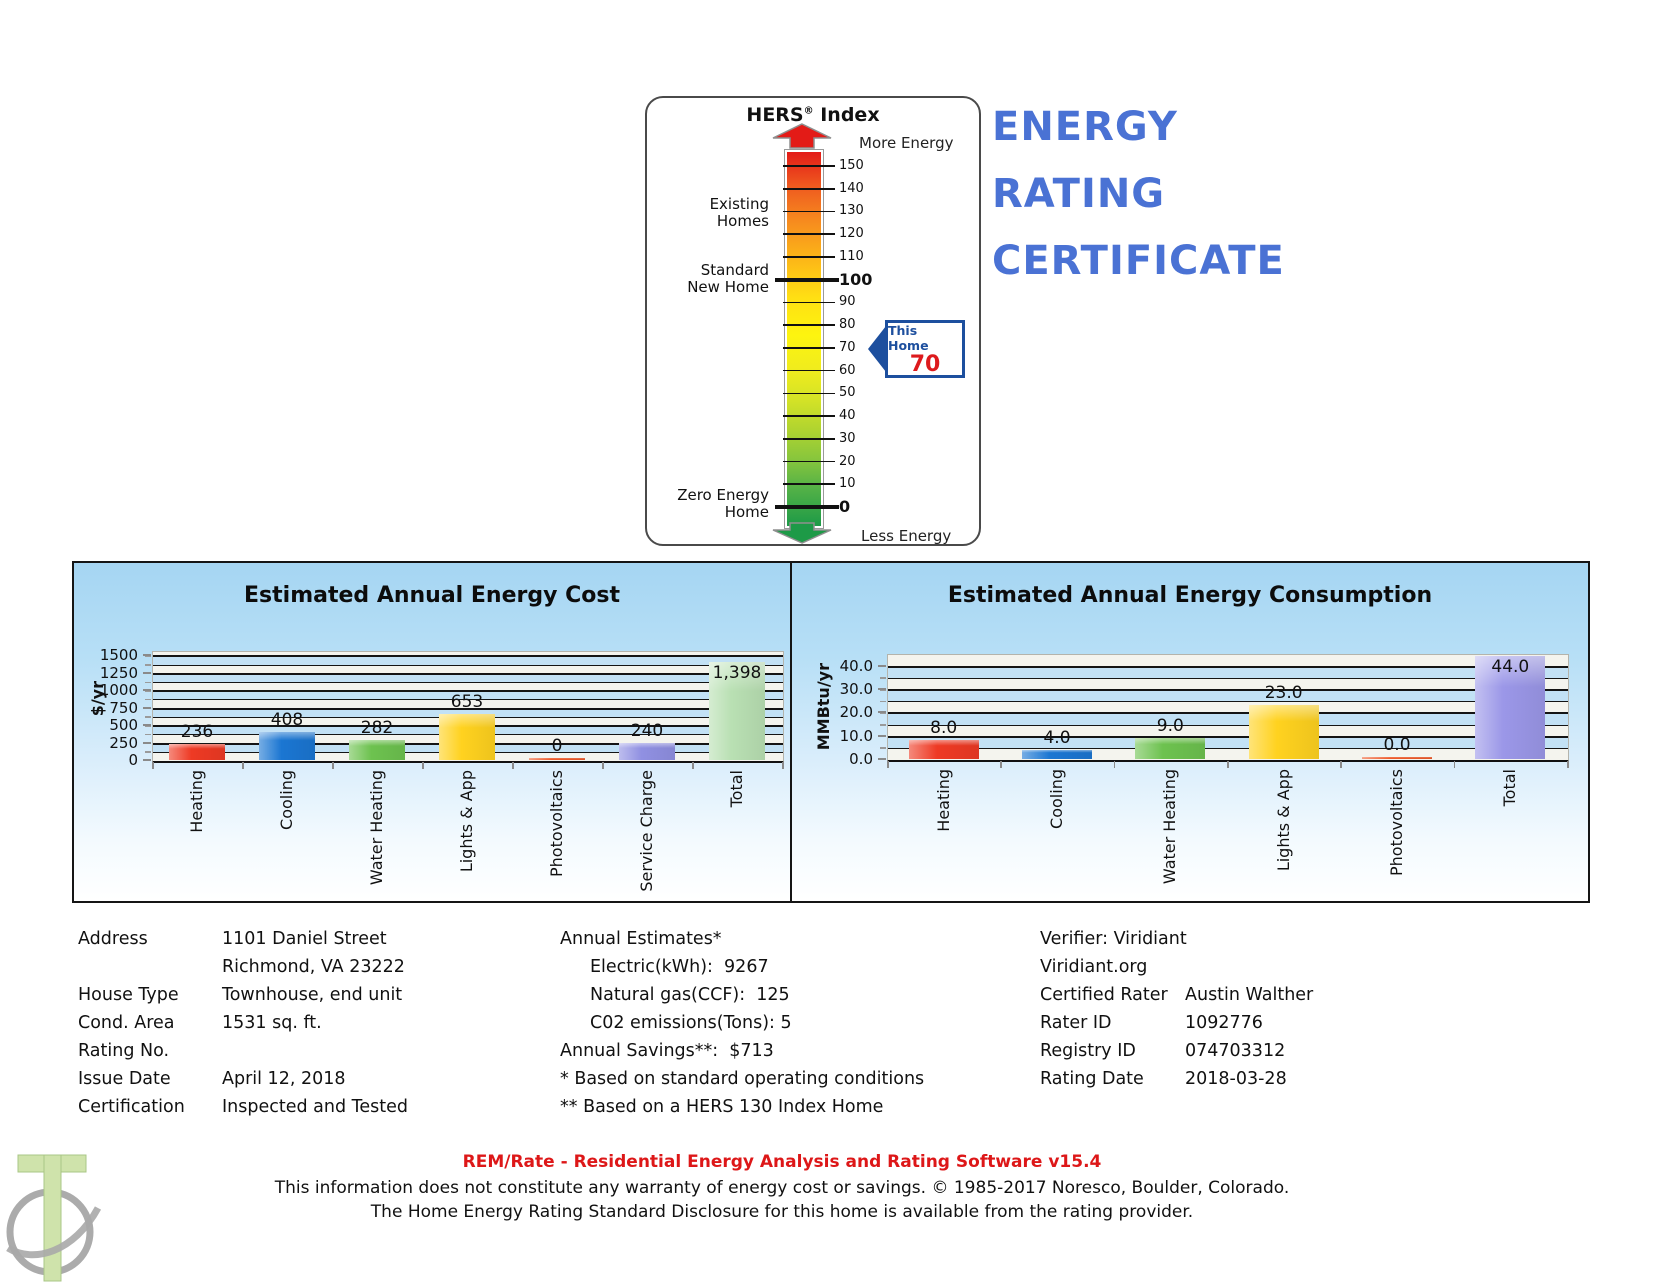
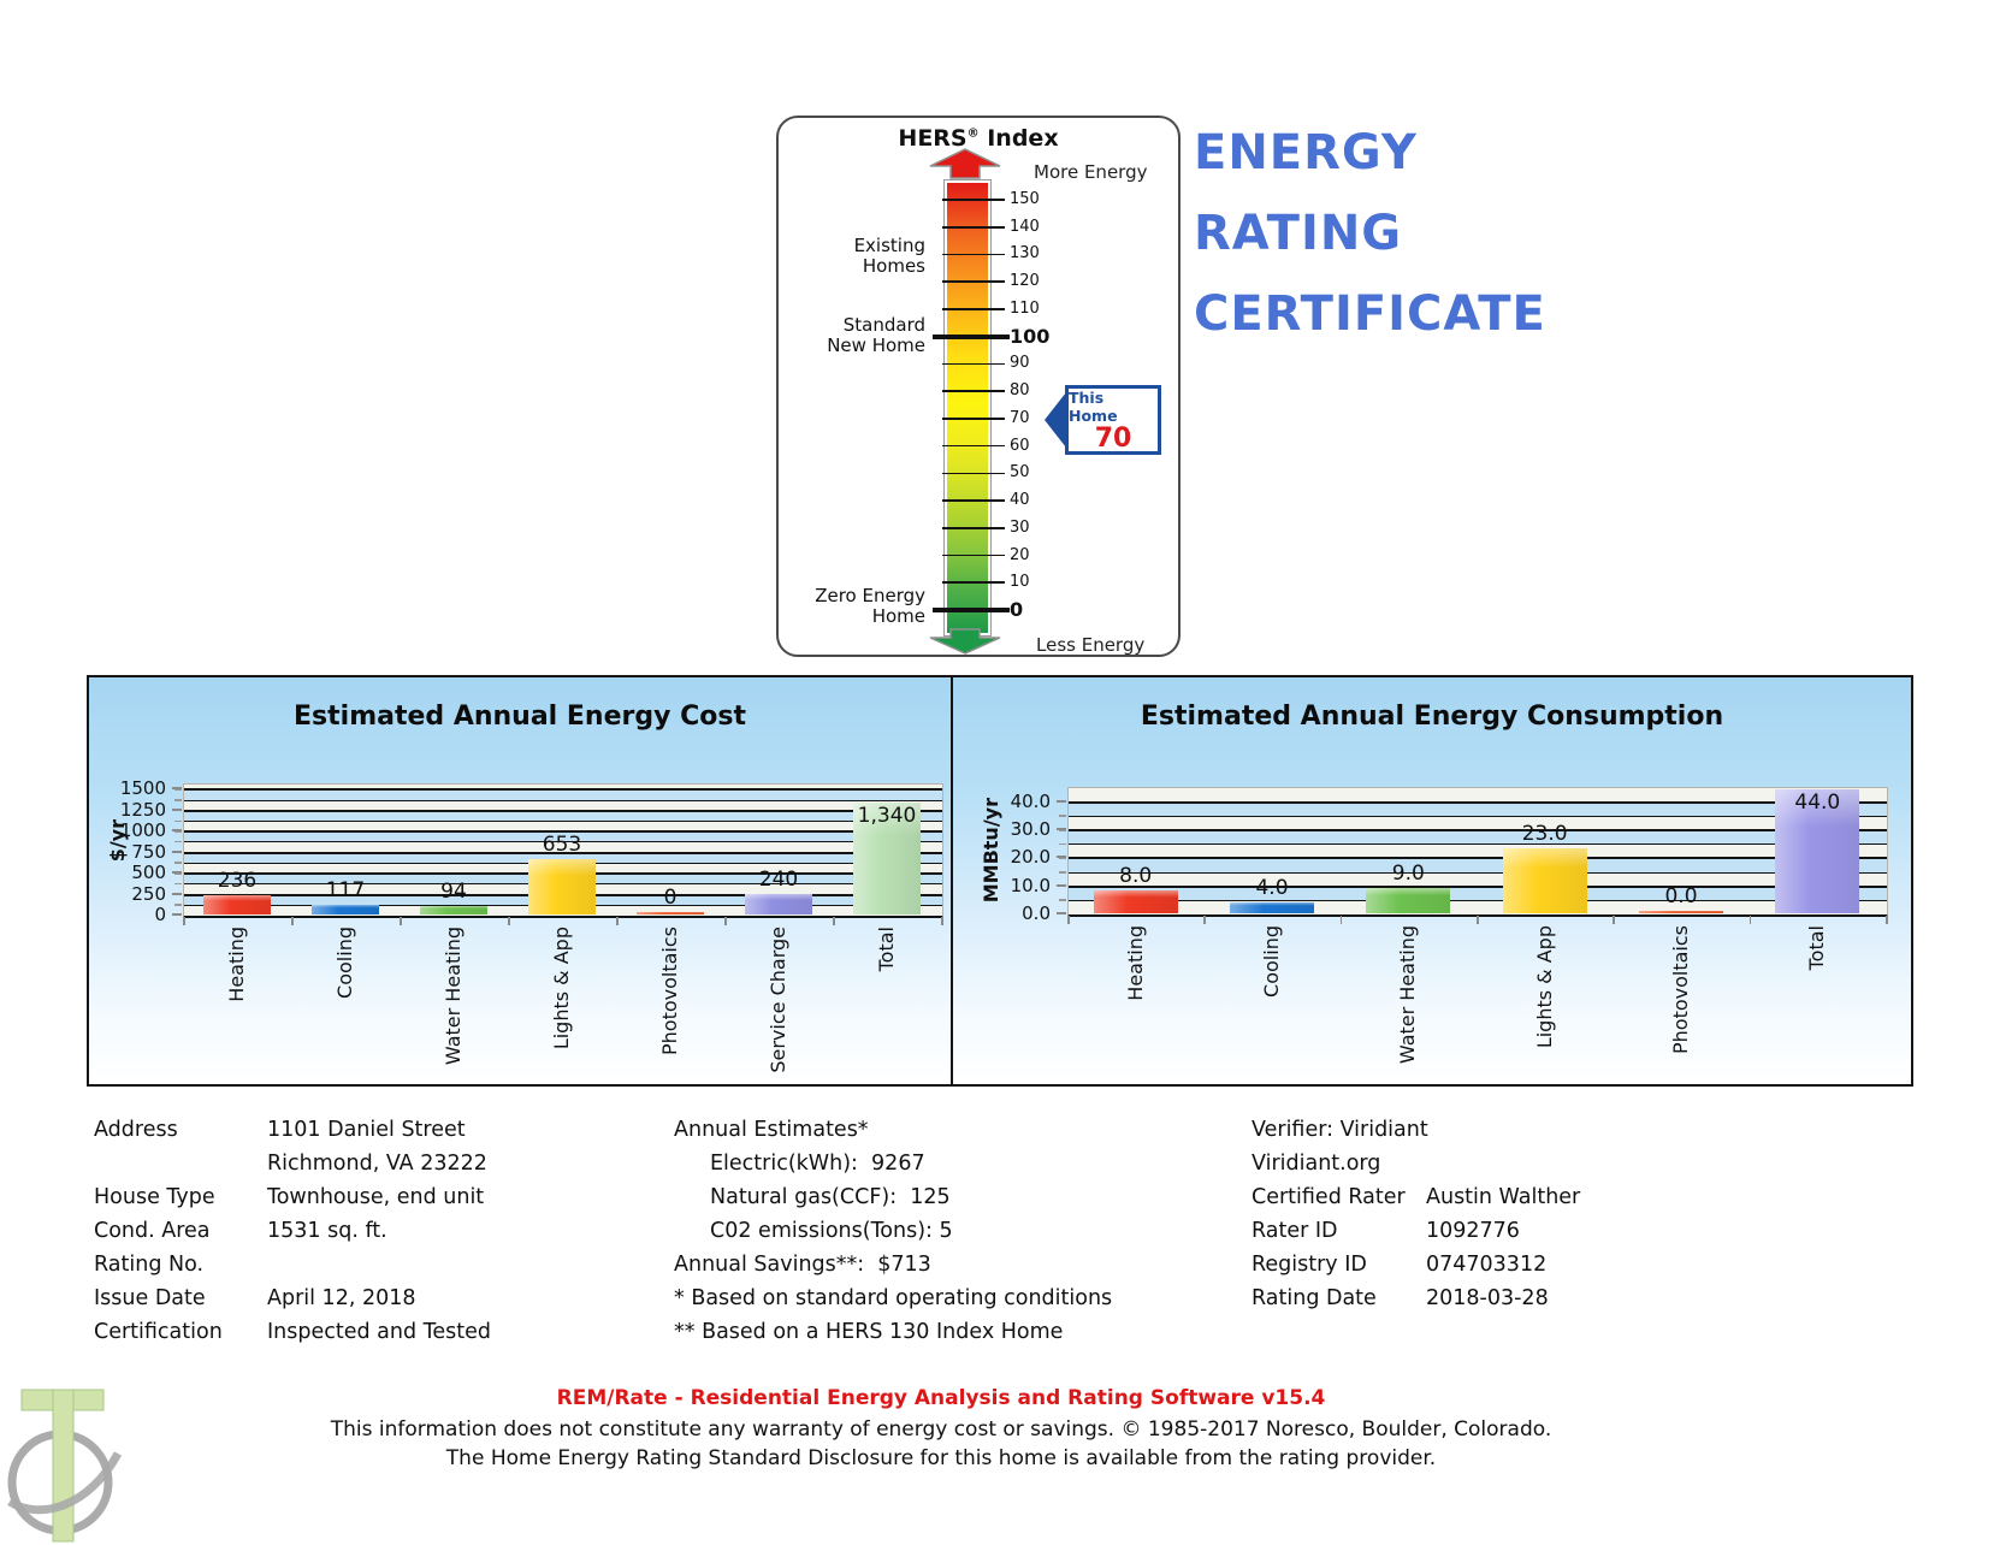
Estimated Annual Energy Cost/Cooling: 408 -> 117
Estimated Annual Energy Cost/Water Heating: 282 -> 94
Estimated Annual Energy Cost/Total: 1,398 -> 1,340
